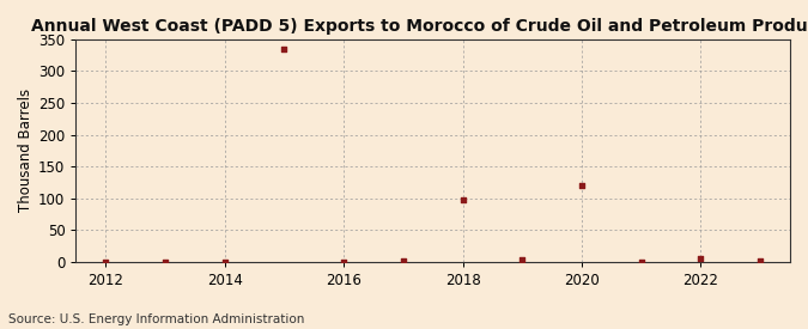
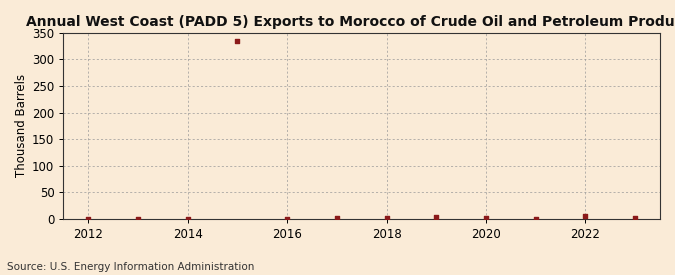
2018: 98 -> 1
2020: 120 -> 1
